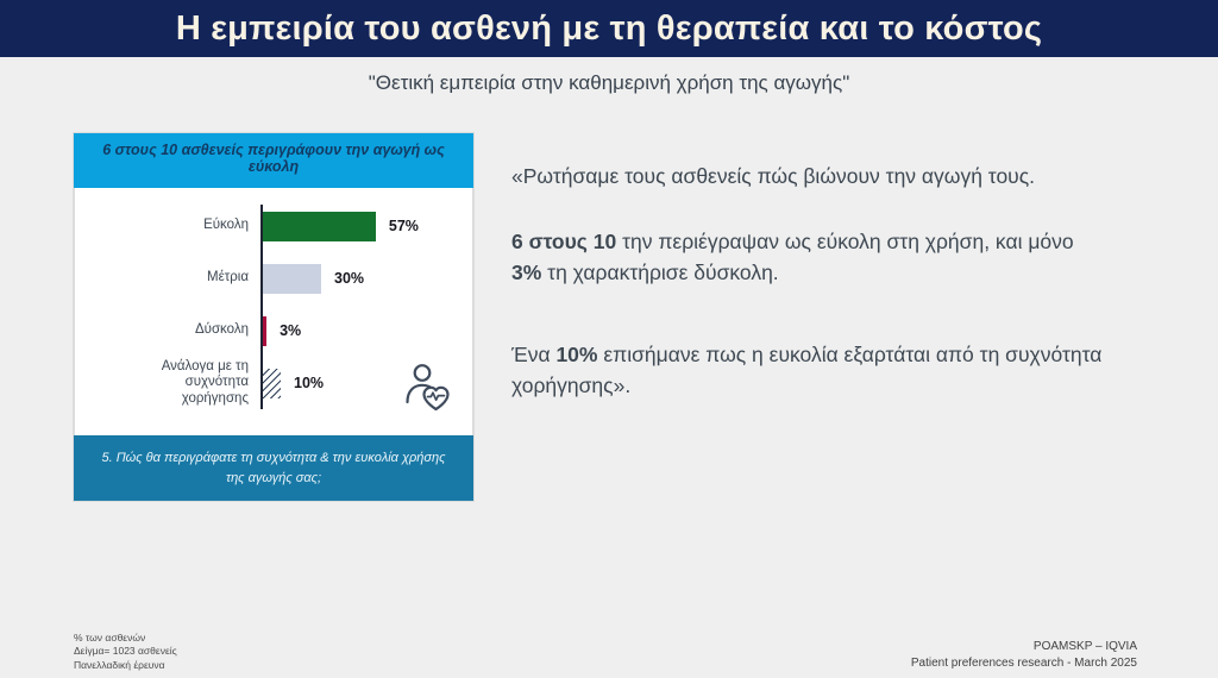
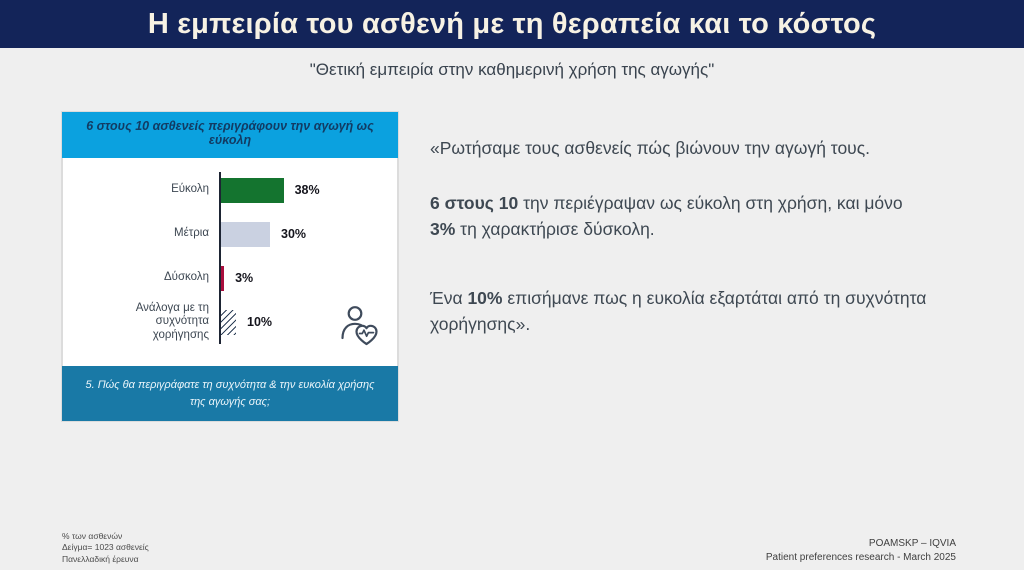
Εύκολη: 57% -> 38%
